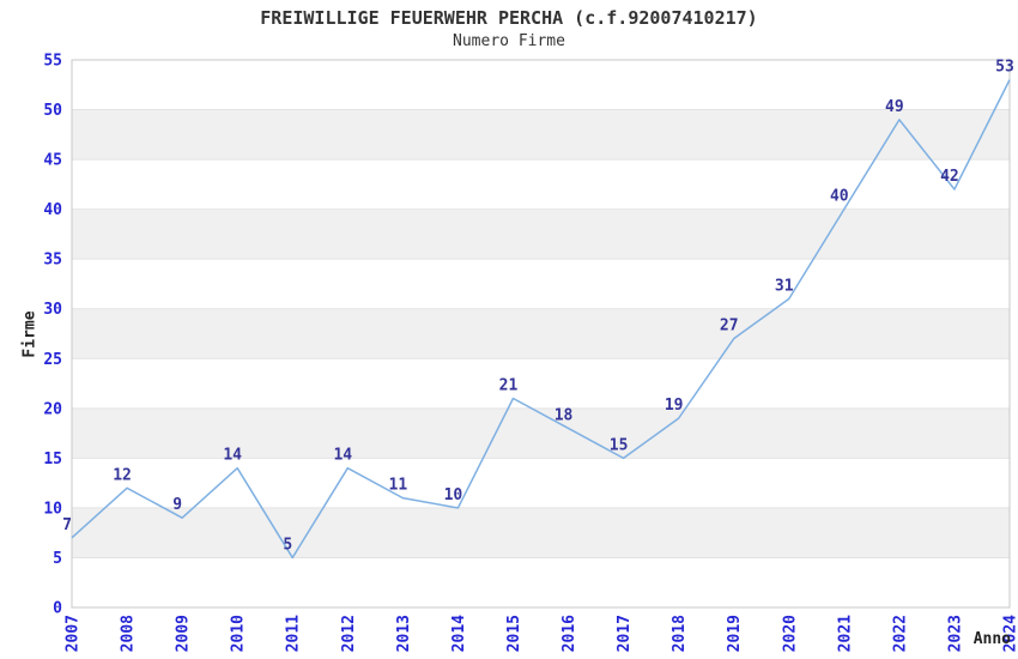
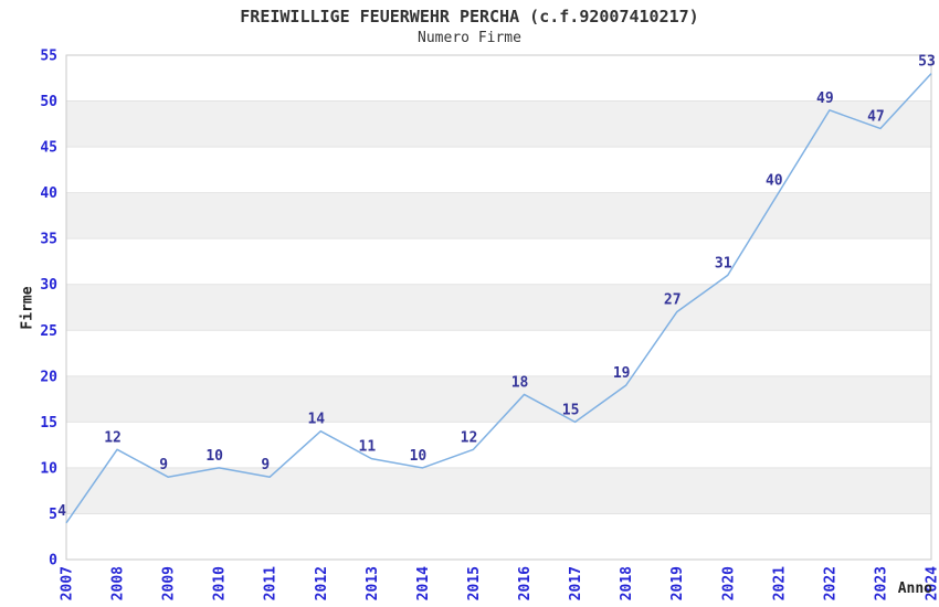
2007: 7 -> 4
2010: 14 -> 10
2011: 5 -> 9
2015: 21 -> 12
2023: 42 -> 47
